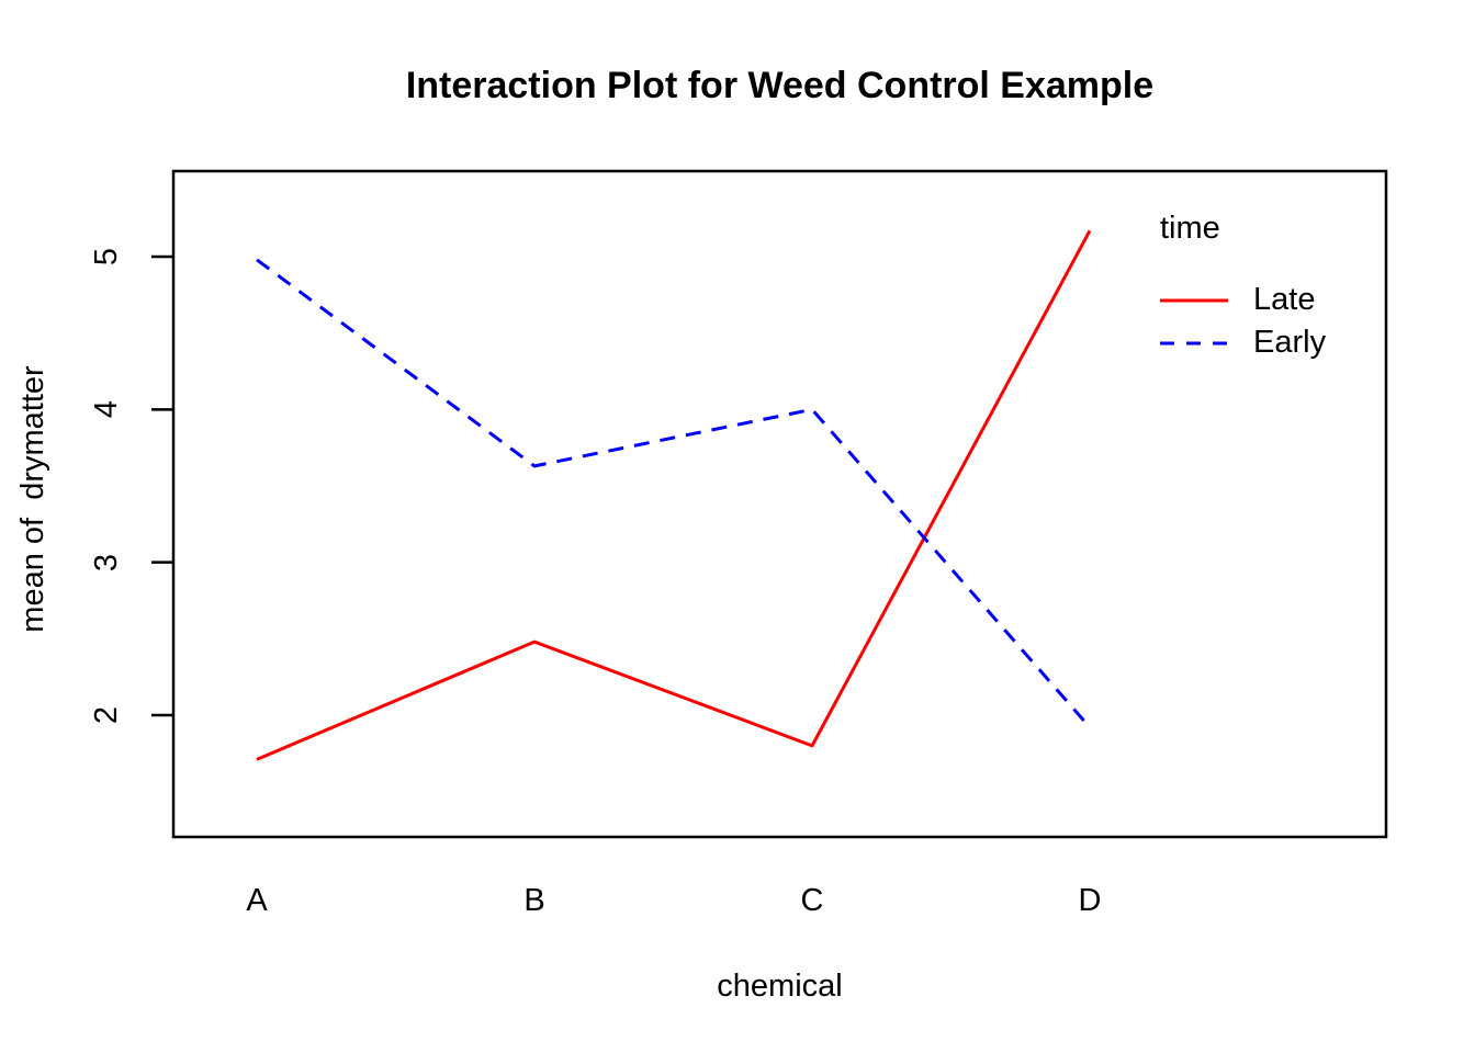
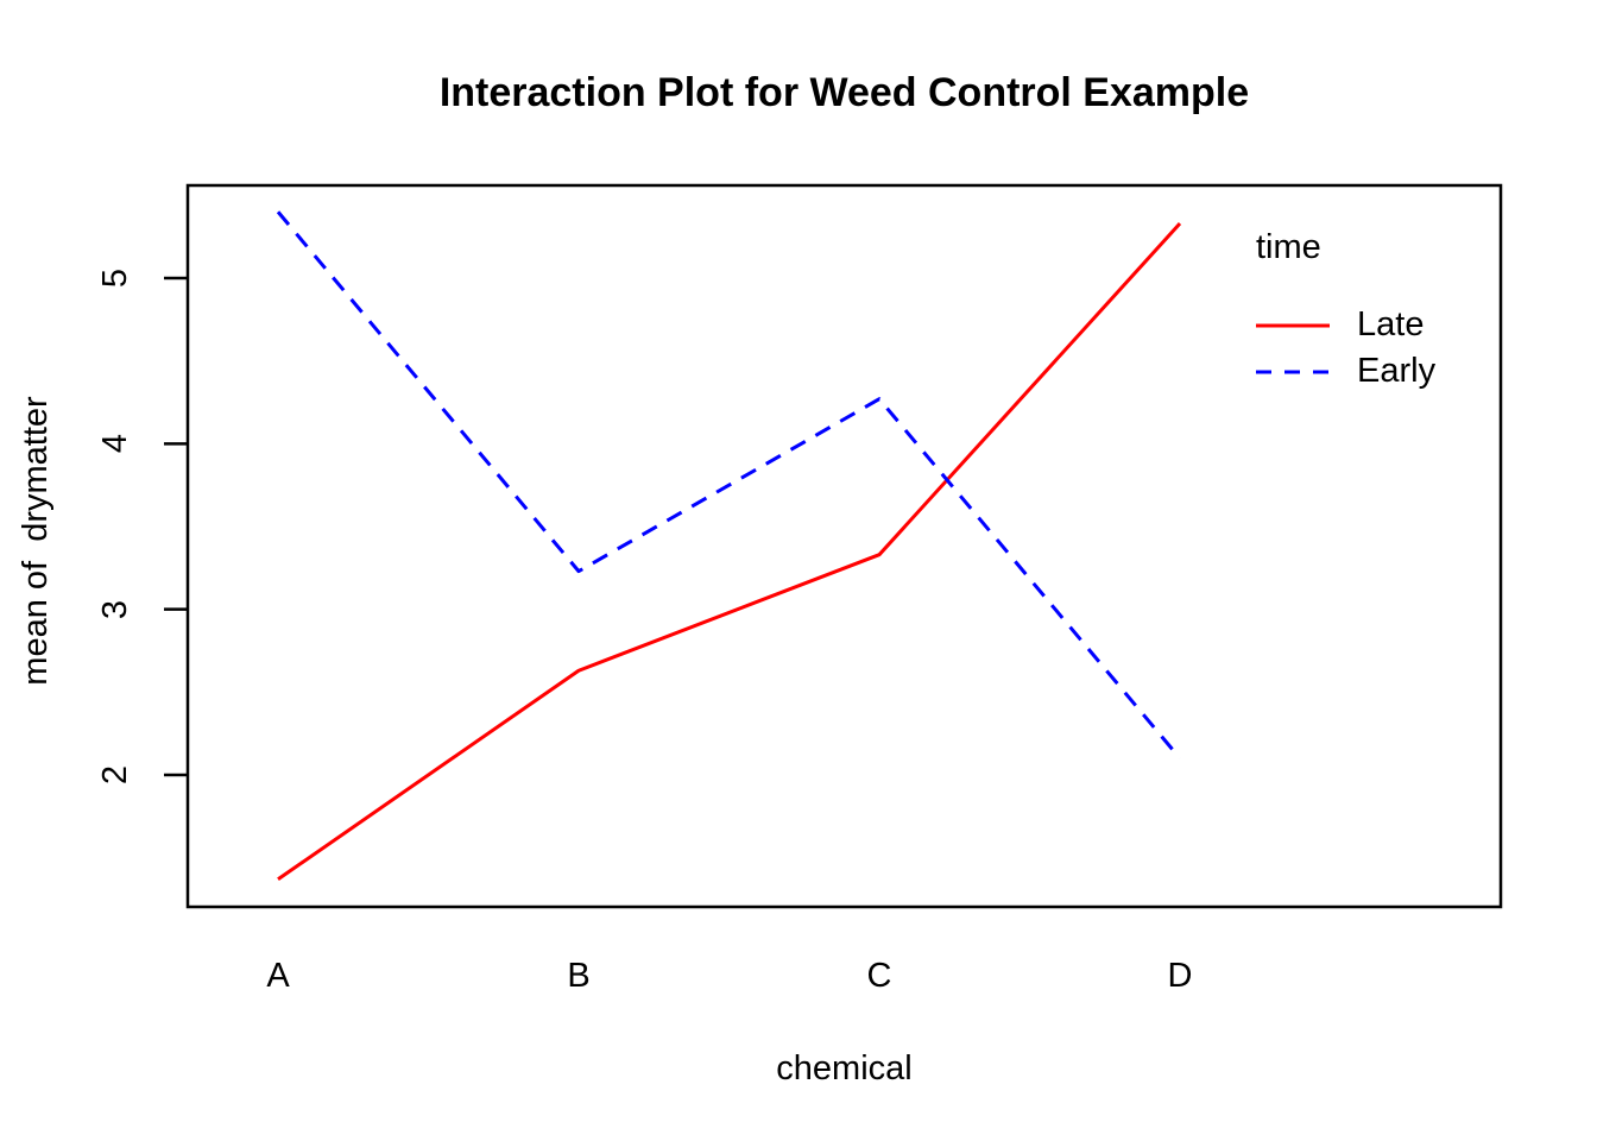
Late/A: 1.71 -> 1.37
Early/A: 4.98 -> 5.40
Late/B: 2.48 -> 2.63
Early/B: 3.63 -> 3.23
Late/C: 1.80 -> 3.33
Early/C: 4.00 -> 4.27
Late/D: 5.17 -> 5.33
Early/D: 1.92 -> 2.10
